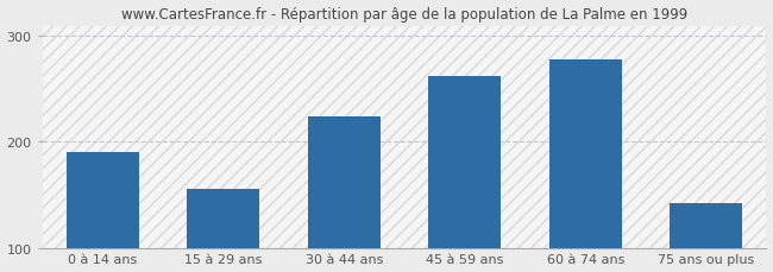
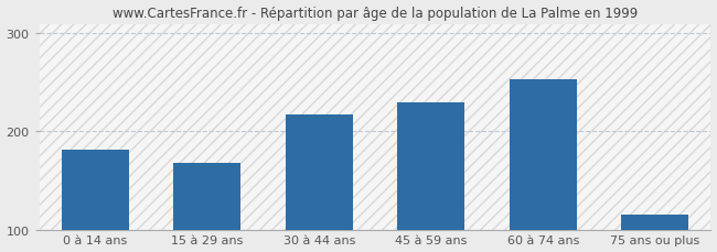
0 à 14 ans: 190 -> 182
15 à 29 ans: 156 -> 168
30 à 44 ans: 224 -> 217
45 à 59 ans: 262 -> 230
60 à 74 ans: 278 -> 253
75 ans ou plus: 142 -> 115
